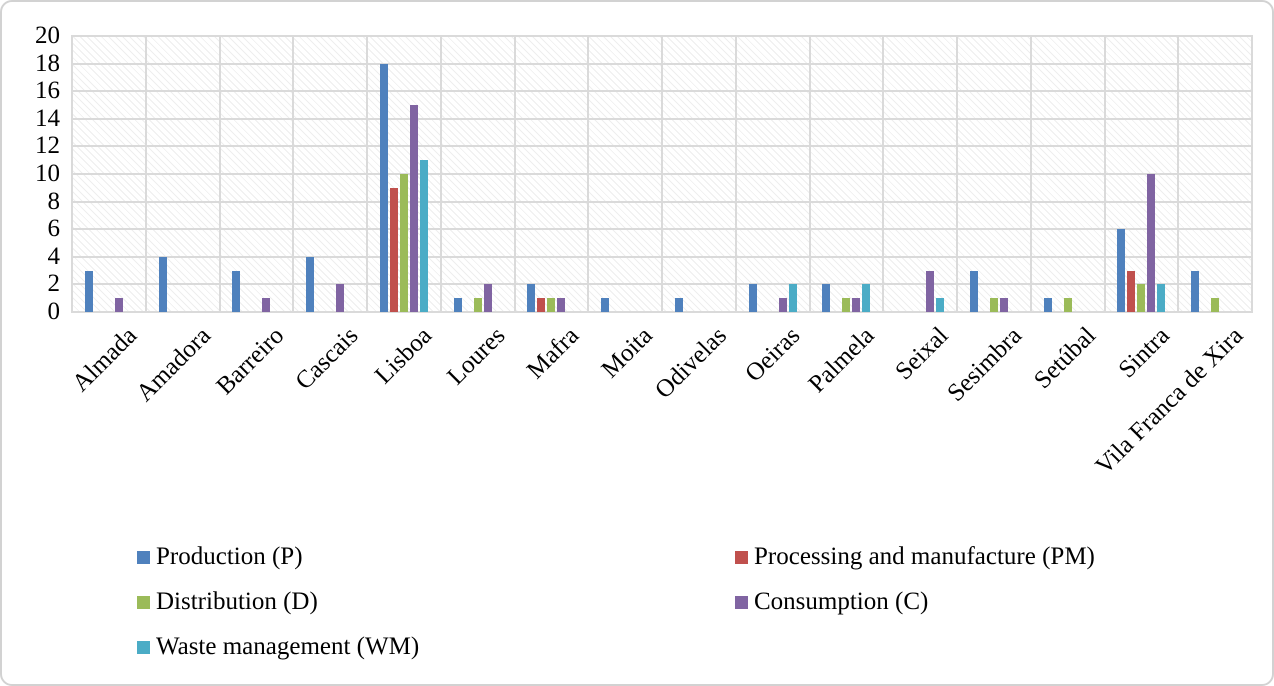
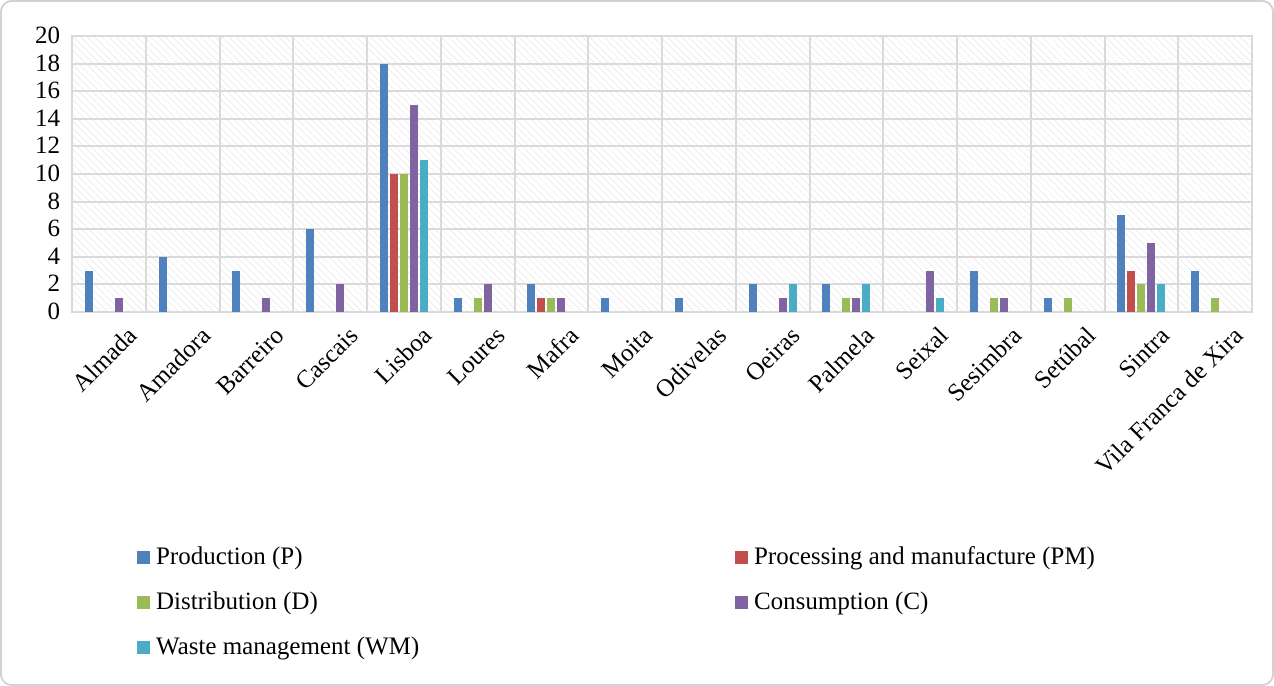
Production (P)/Cascais: 4 -> 6
Processing and manufacture (PM)/Lisboa: 9 -> 10
Production (P)/Sintra: 6 -> 7
Consumption (C)/Sintra: 10 -> 5
